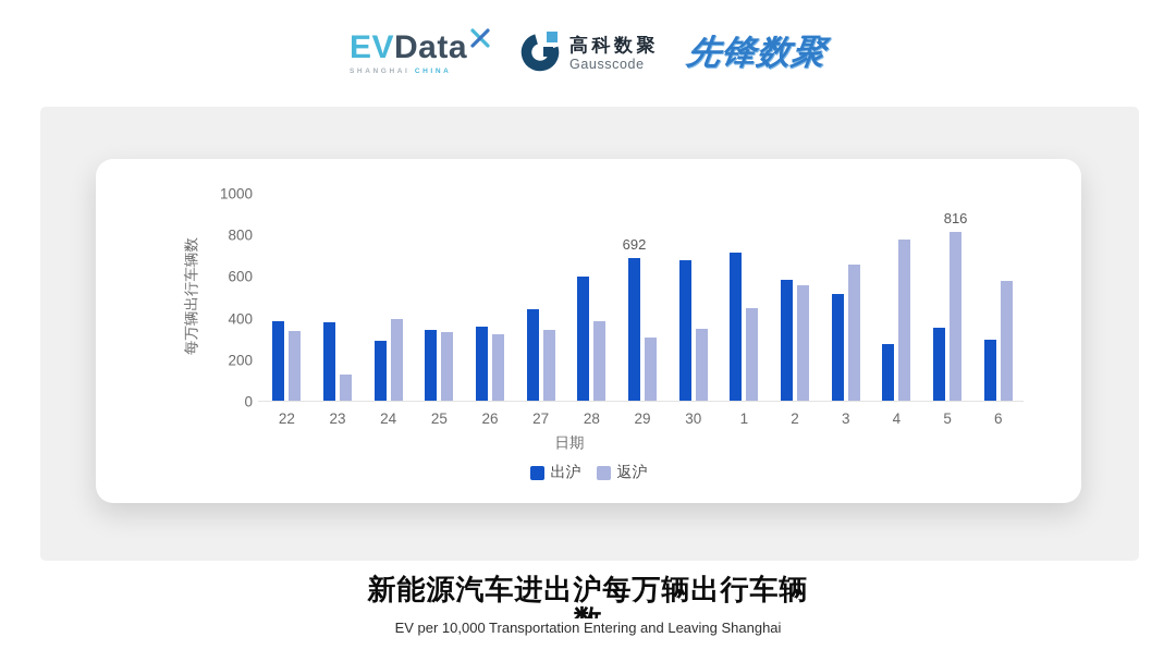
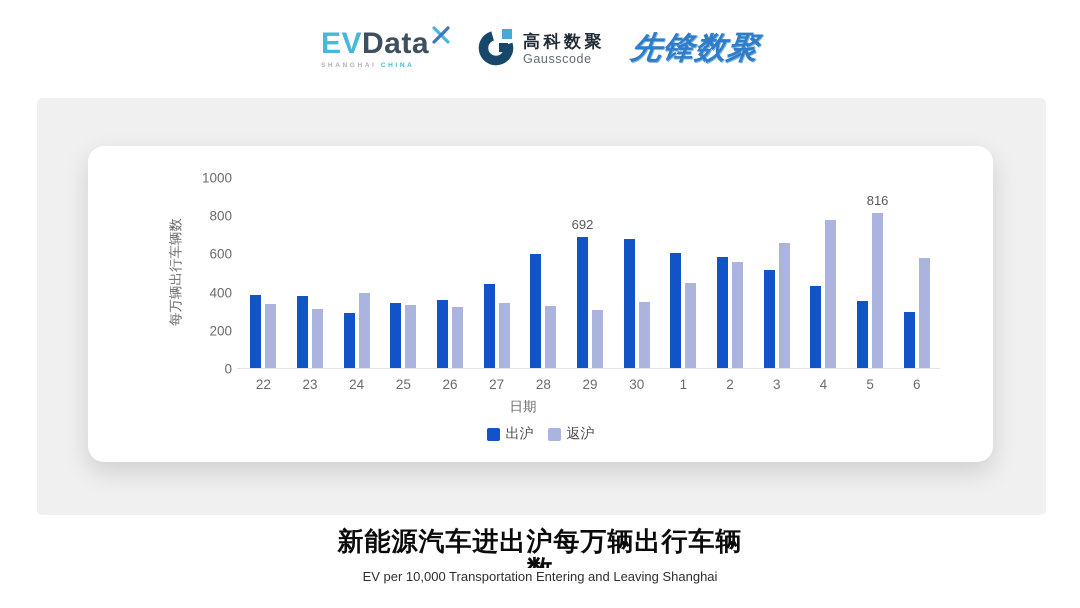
返沪/23: 130 -> 320
返沪/28: 390 -> 330
出沪/1: 720 -> 610
出沪/4: 280 -> 440
